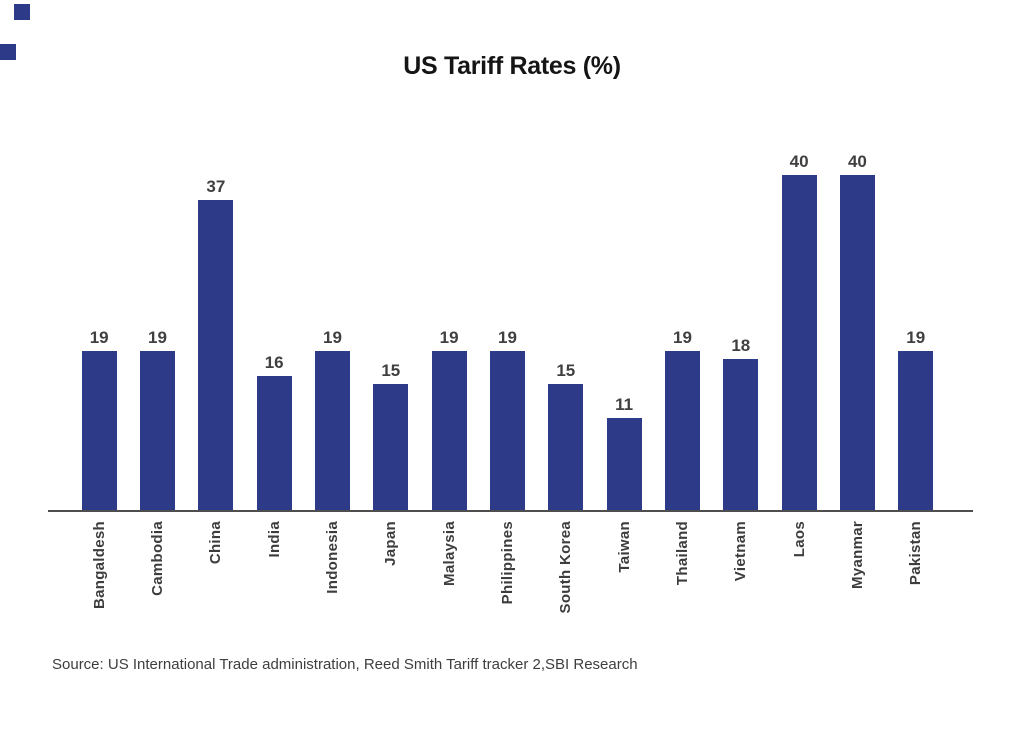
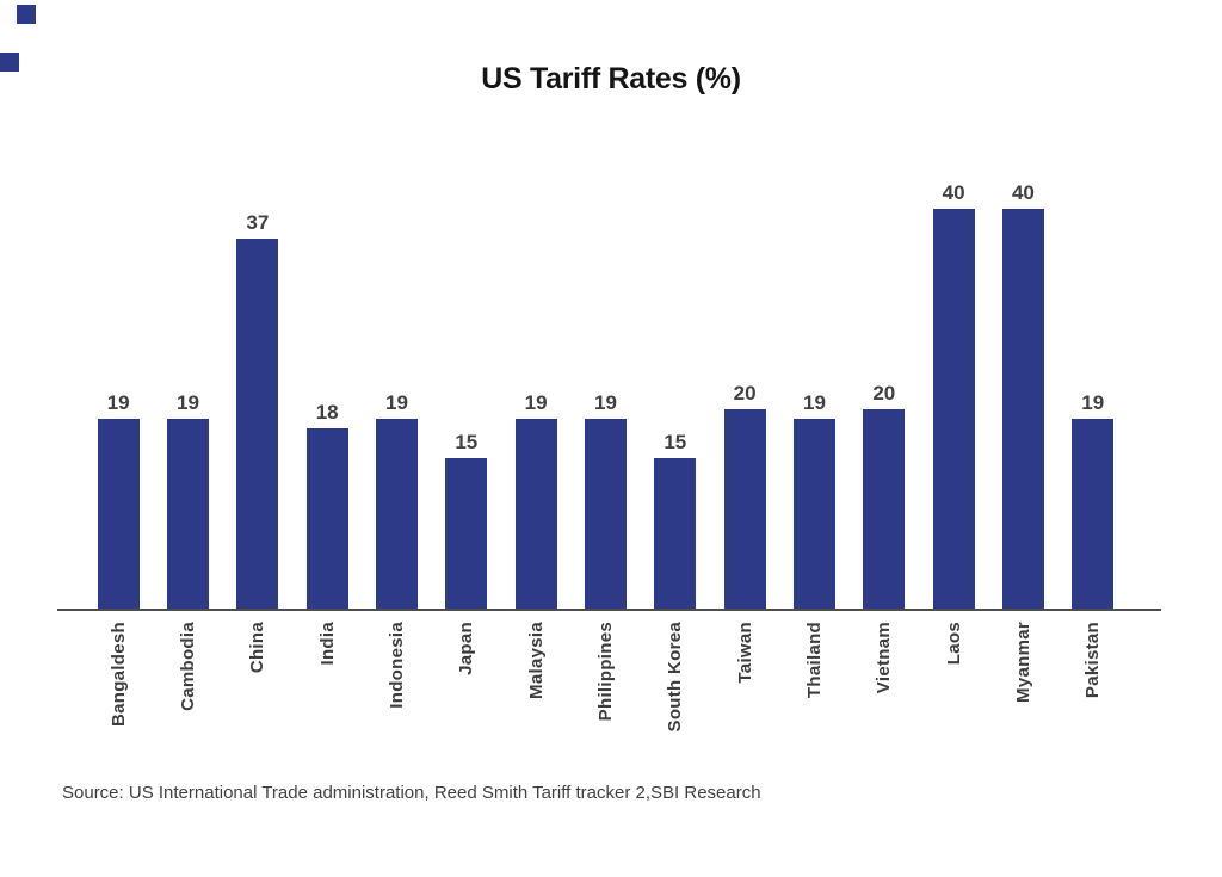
India: 16 -> 18
Taiwan: 11 -> 20
Vietnam: 18 -> 20
